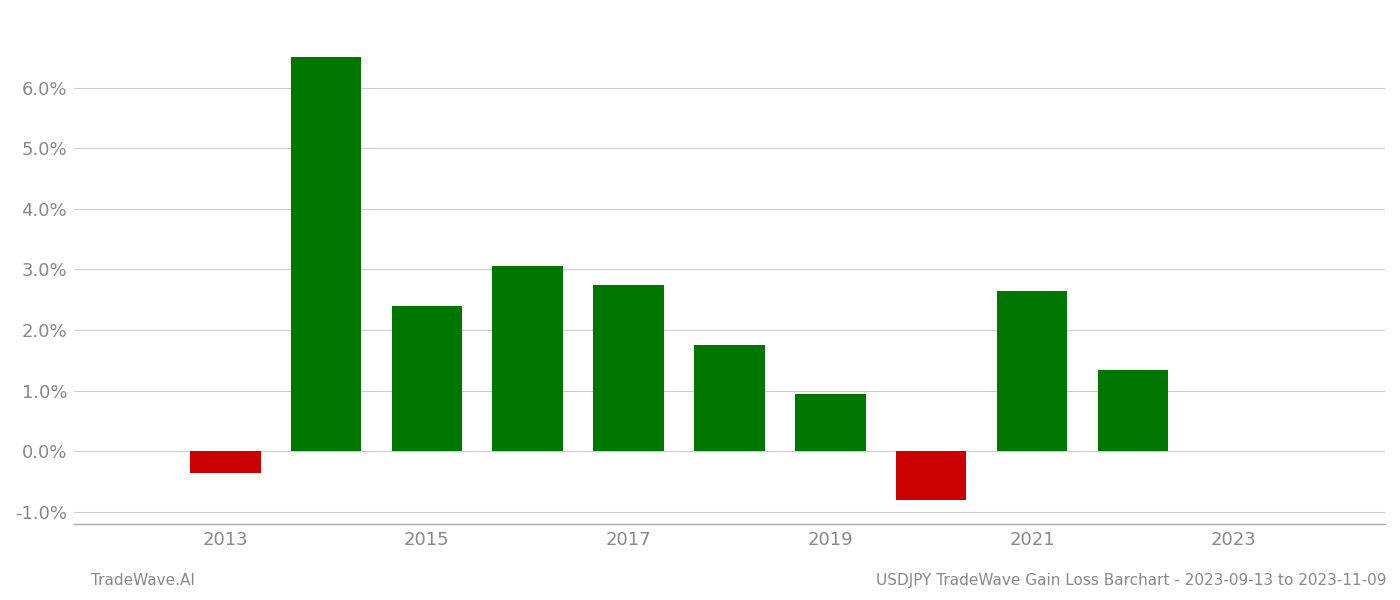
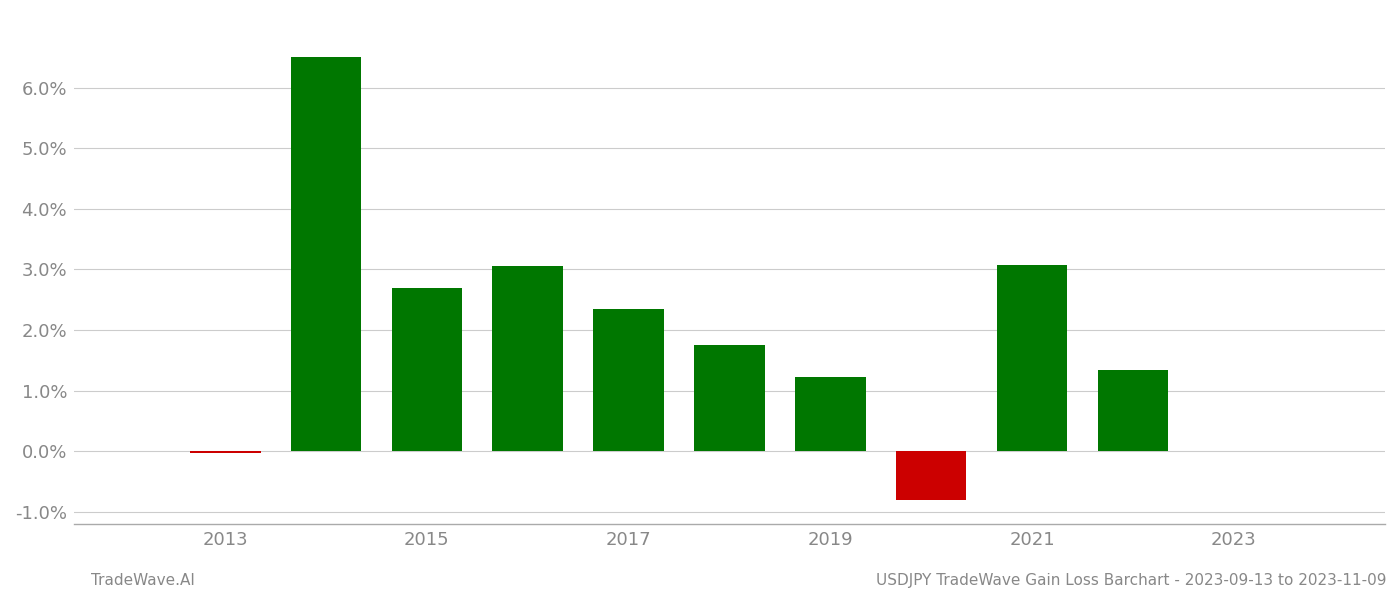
2013: -0.35% -> -0.02%
2015: 2.40% -> 2.70%
2017: 2.75% -> 2.34%
2019: 0.95% -> 1.22%
2021: 2.65% -> 3.08%
